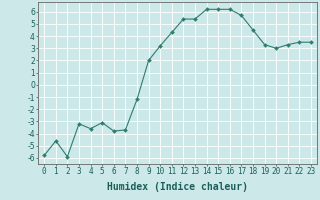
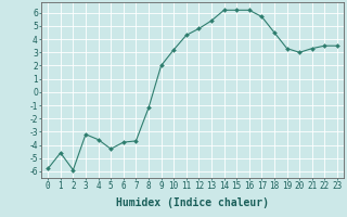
5: -3.1 -> -4.3
12: 5.4 -> 4.8
